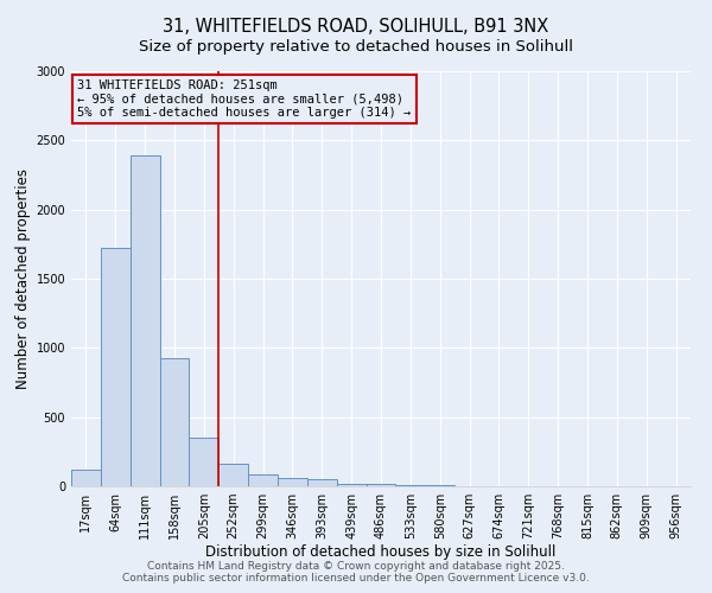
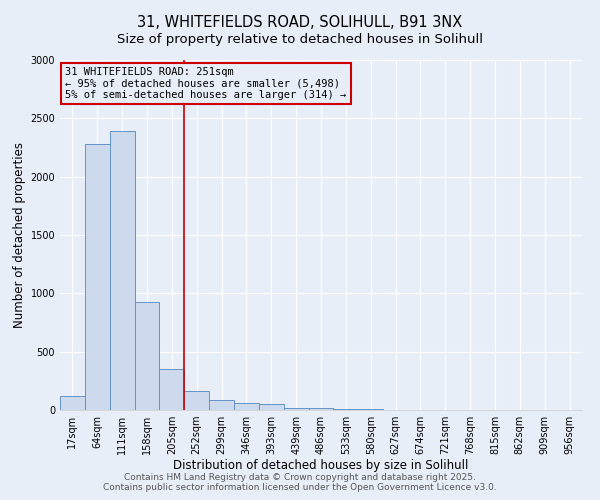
64sqm: 1720 -> 2280
